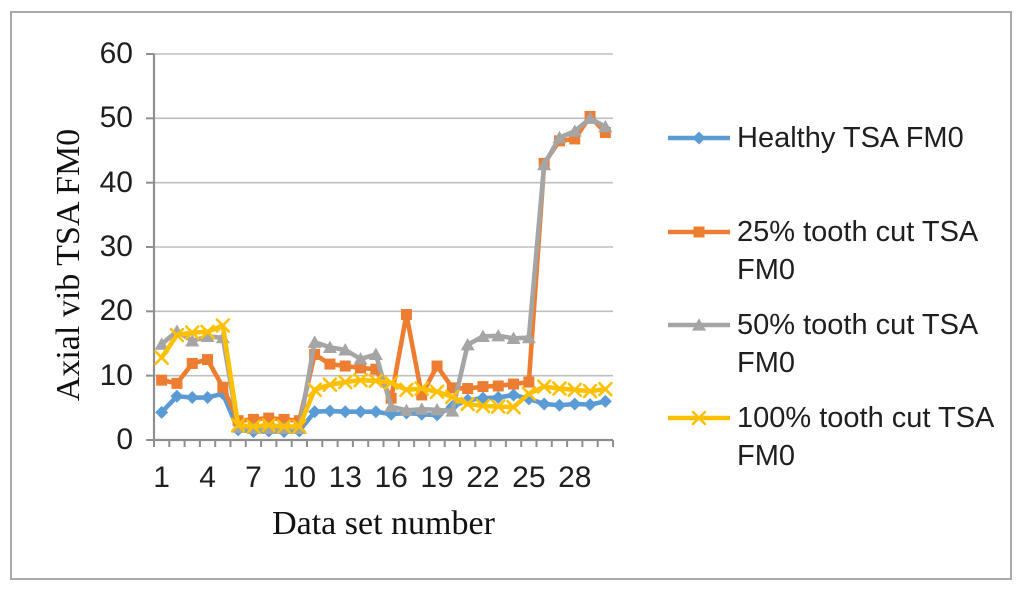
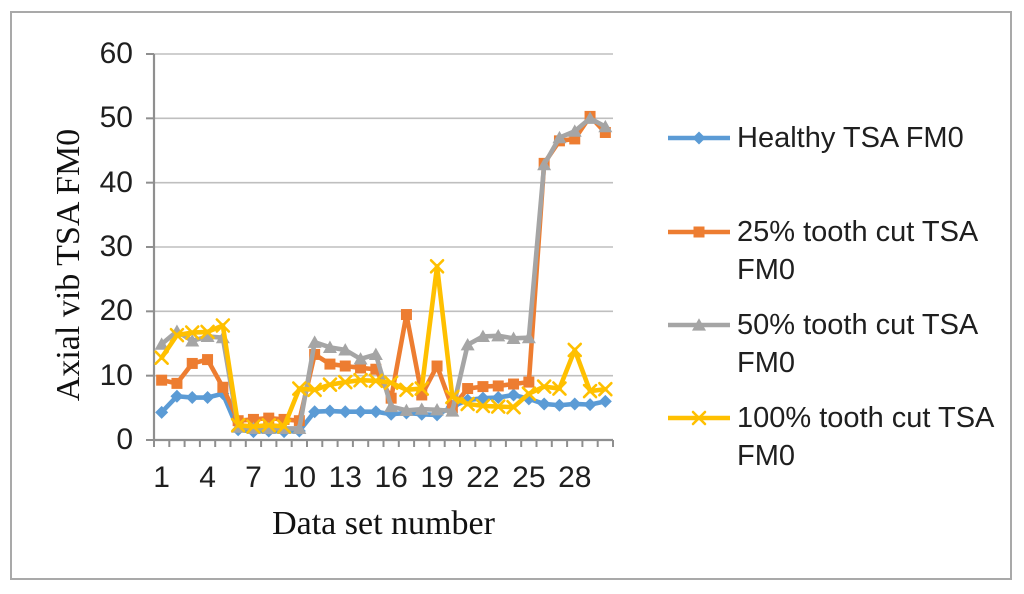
100% tooth cut TSA FM0/10: 2 -> 8
100% tooth cut TSA FM0/19: 8 -> 27
25% tooth cut TSA FM0/20: 8 -> 5
100% tooth cut TSA FM0/28: 8 -> 14
